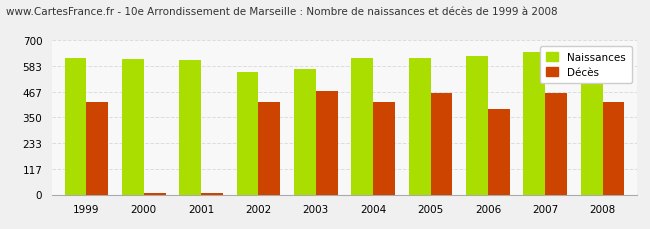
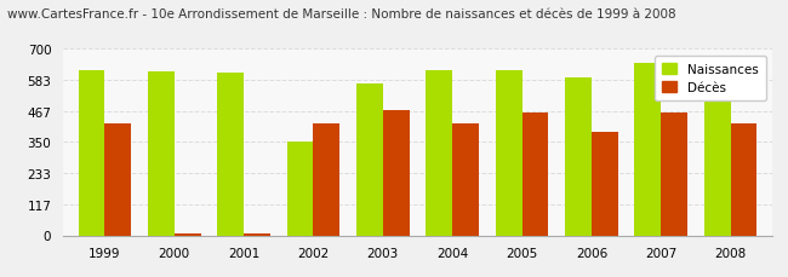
Naissances/2002: 556 -> 350
Naissances/2006: 628 -> 595
